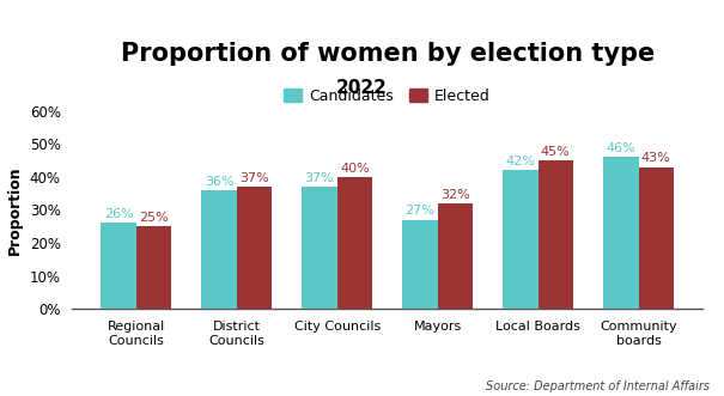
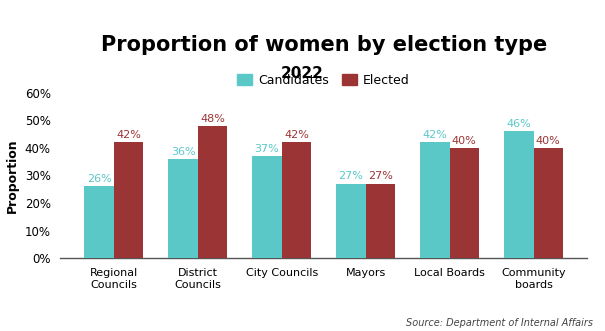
Elected/Regional Councils: 25% -> 42%
Elected/District Councils: 37% -> 48%
Elected/City Councils: 40% -> 42%
Elected/Mayors: 32% -> 27%
Elected/Local Boards: 45% -> 40%
Elected/Community boards: 43% -> 40%
